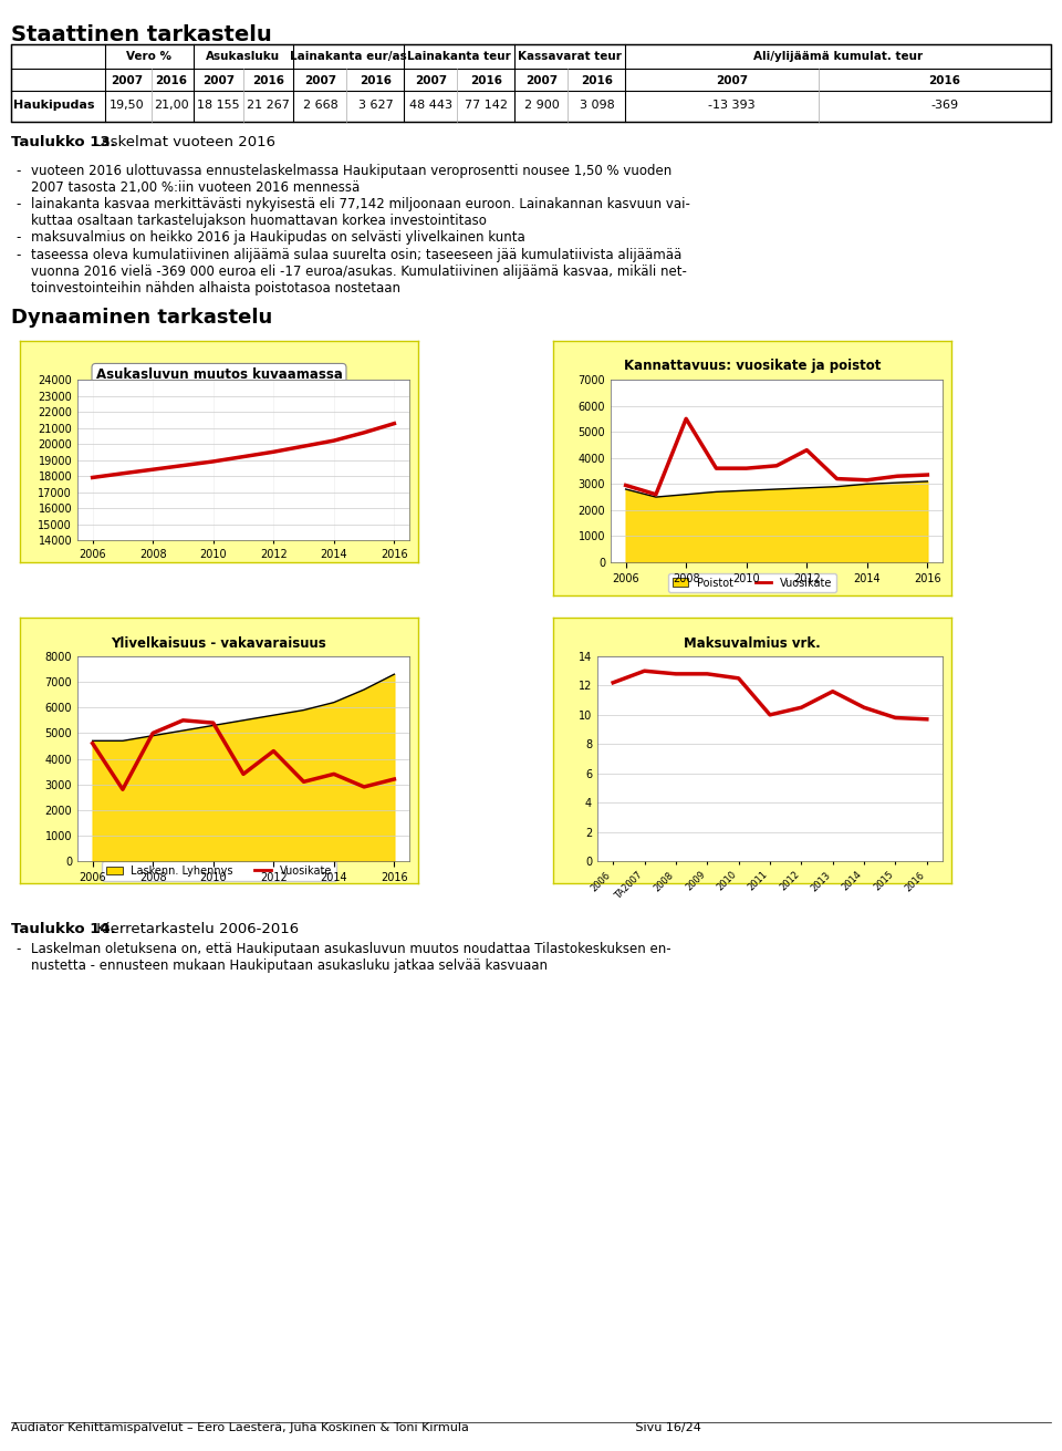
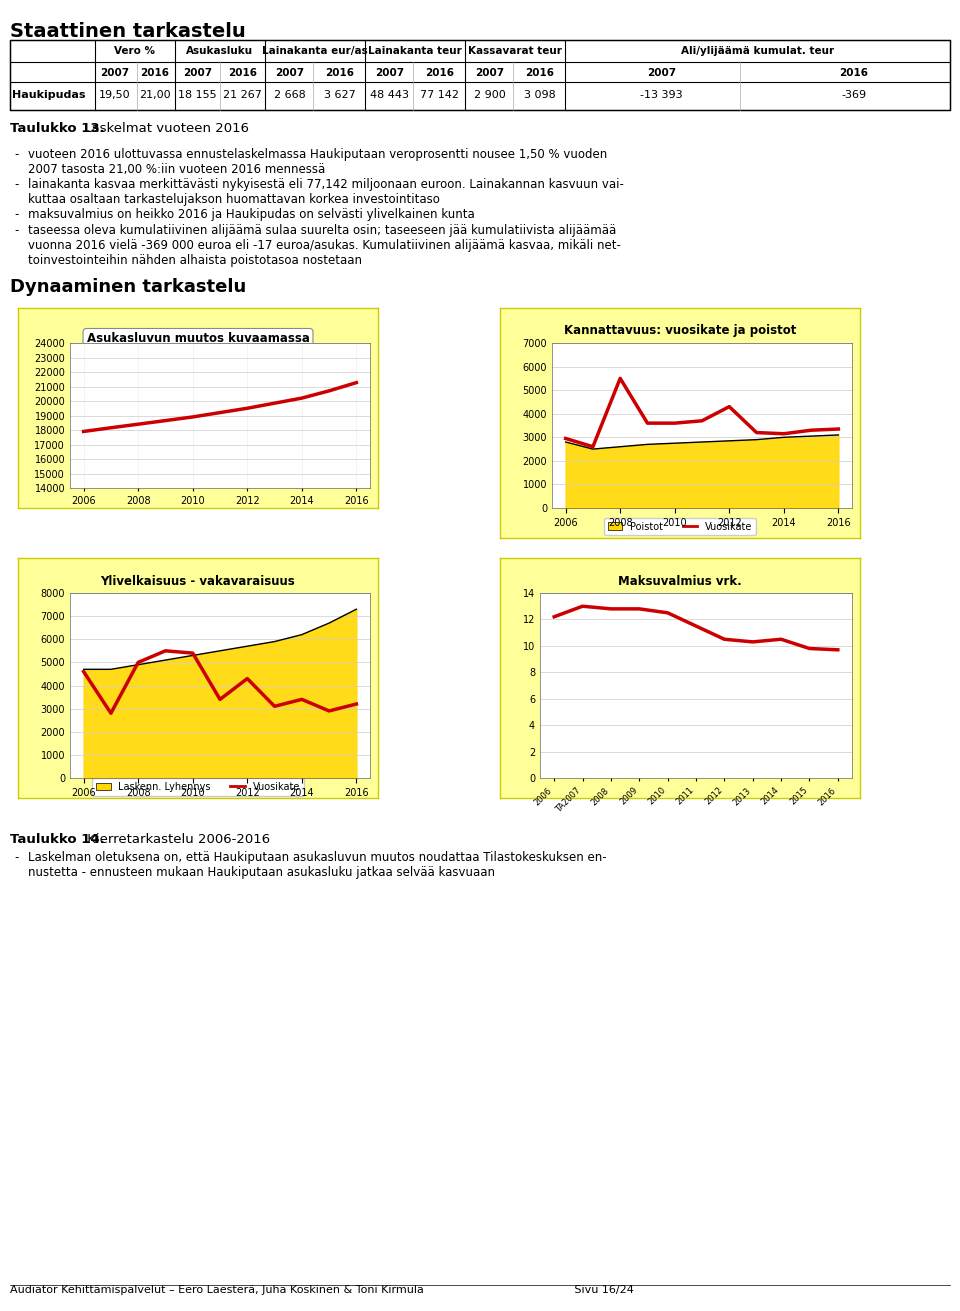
2011: 10.0 -> 11.5
2013: 11.6 -> 10.3
